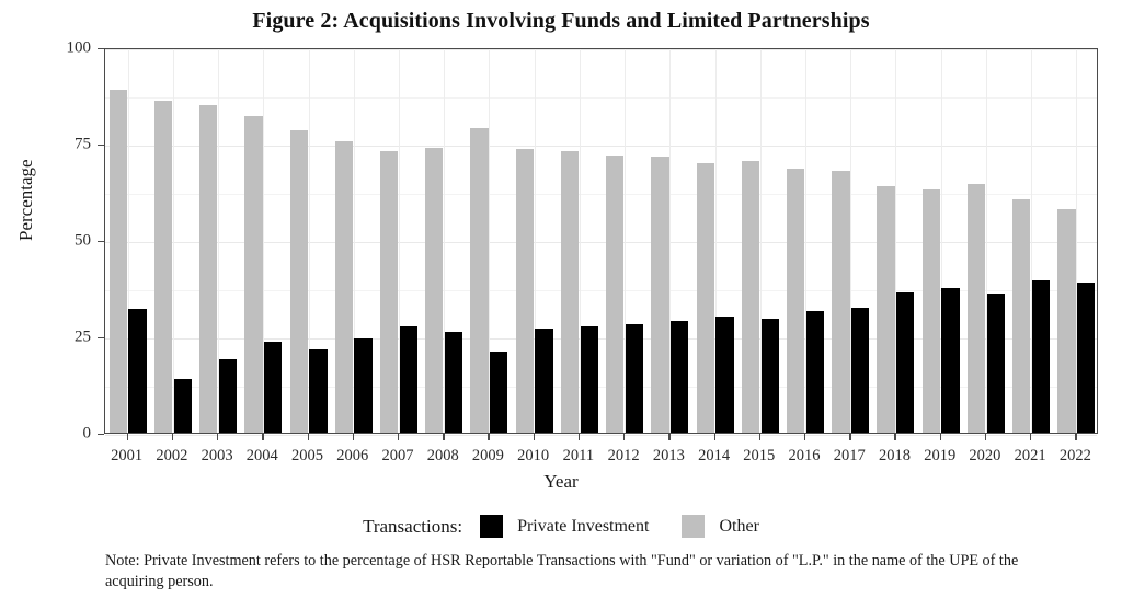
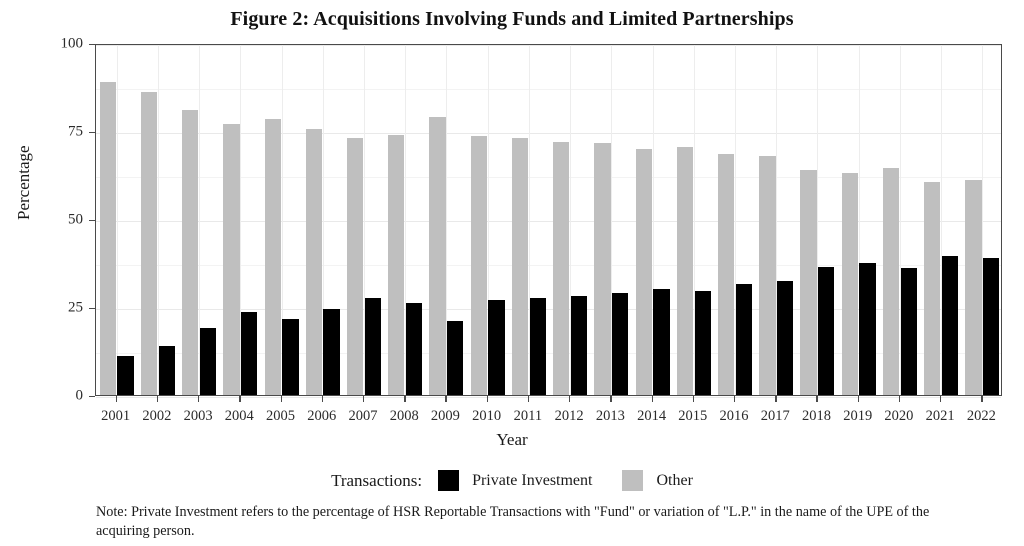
Private Investment/2001: 32 -> 11
Other/2003: 85 -> 81
Other/2004: 82 -> 77
Other/2022: 58 -> 61
